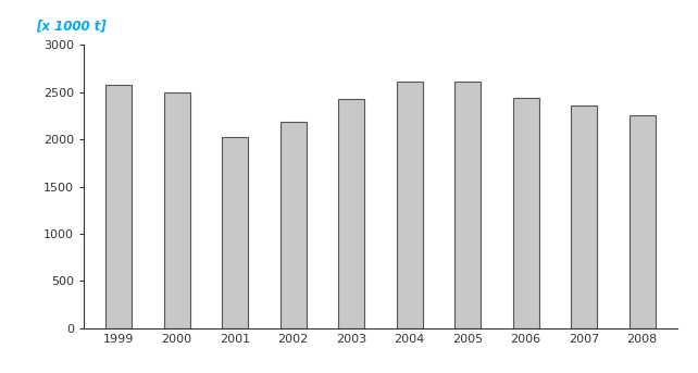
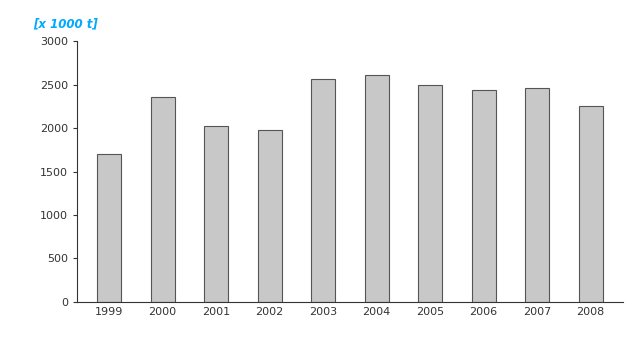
1999: 2580 -> 1700
2000: 2490 -> 2360
2002: 2180 -> 1980
2003: 2430 -> 2560
2005: 2610 -> 2500
2007: 2360 -> 2460
